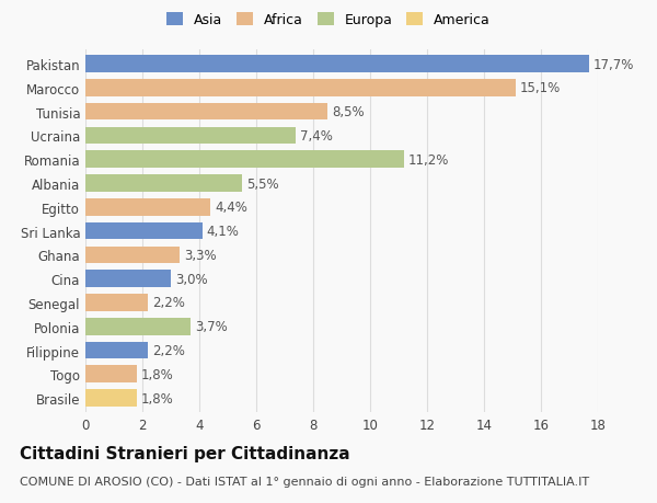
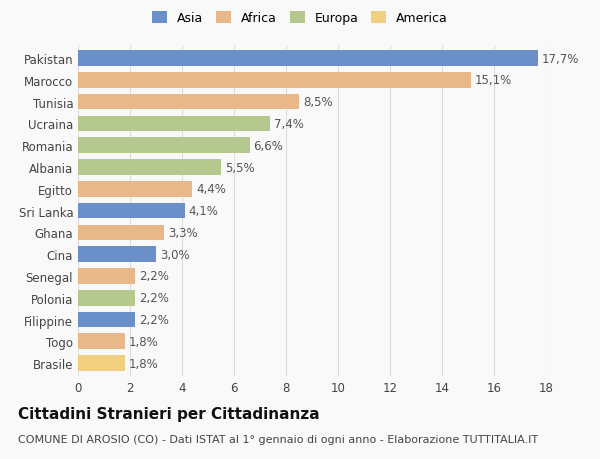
Romania: 11,2% -> 6,6%
Polonia: 3,7% -> 2,2%
